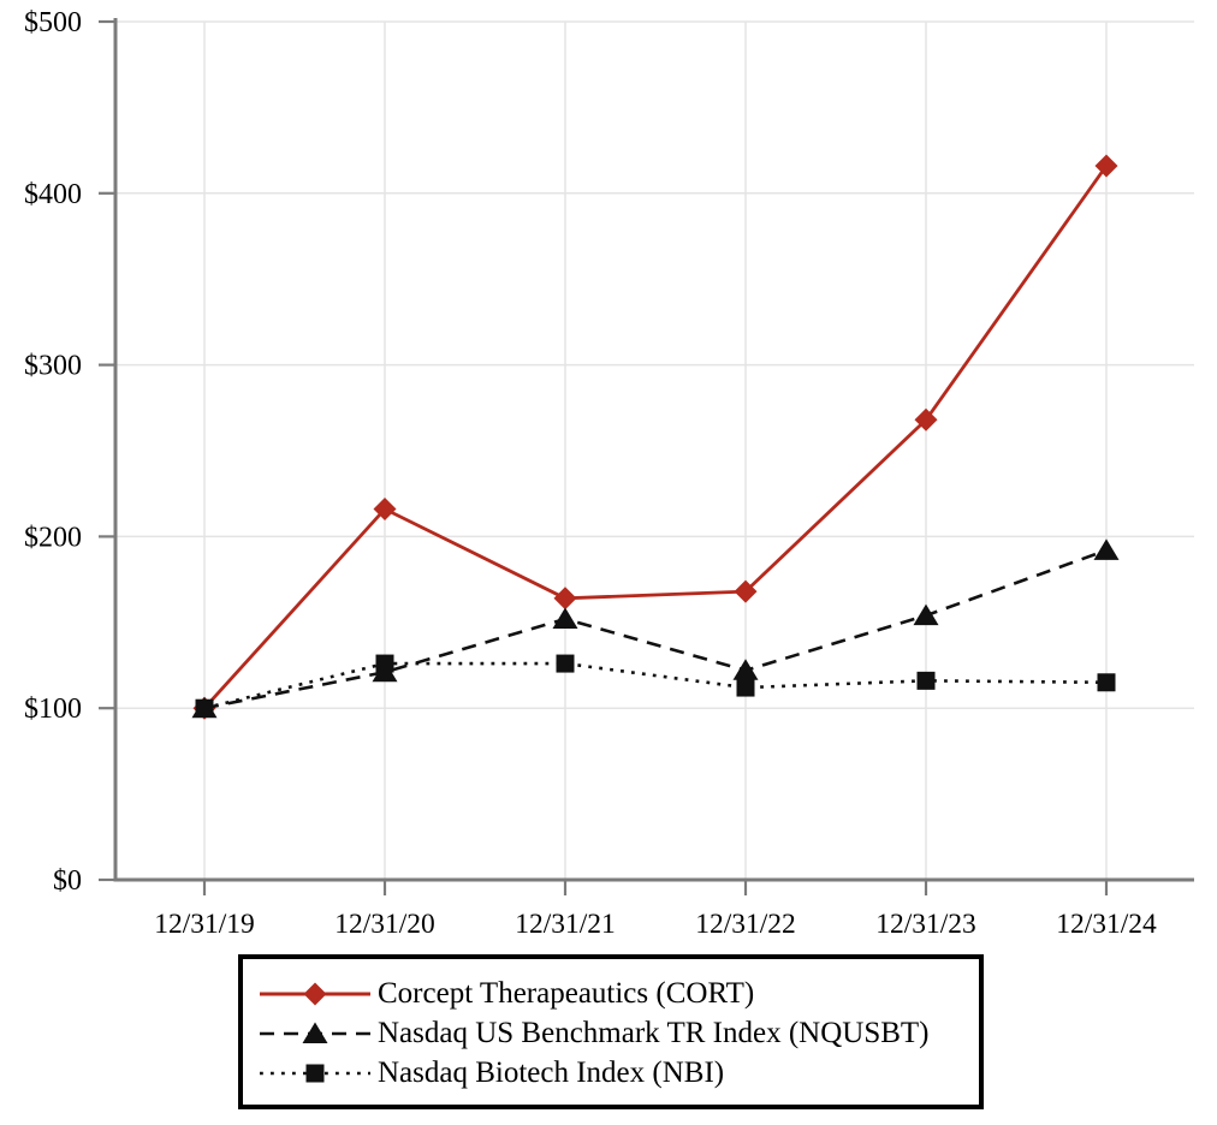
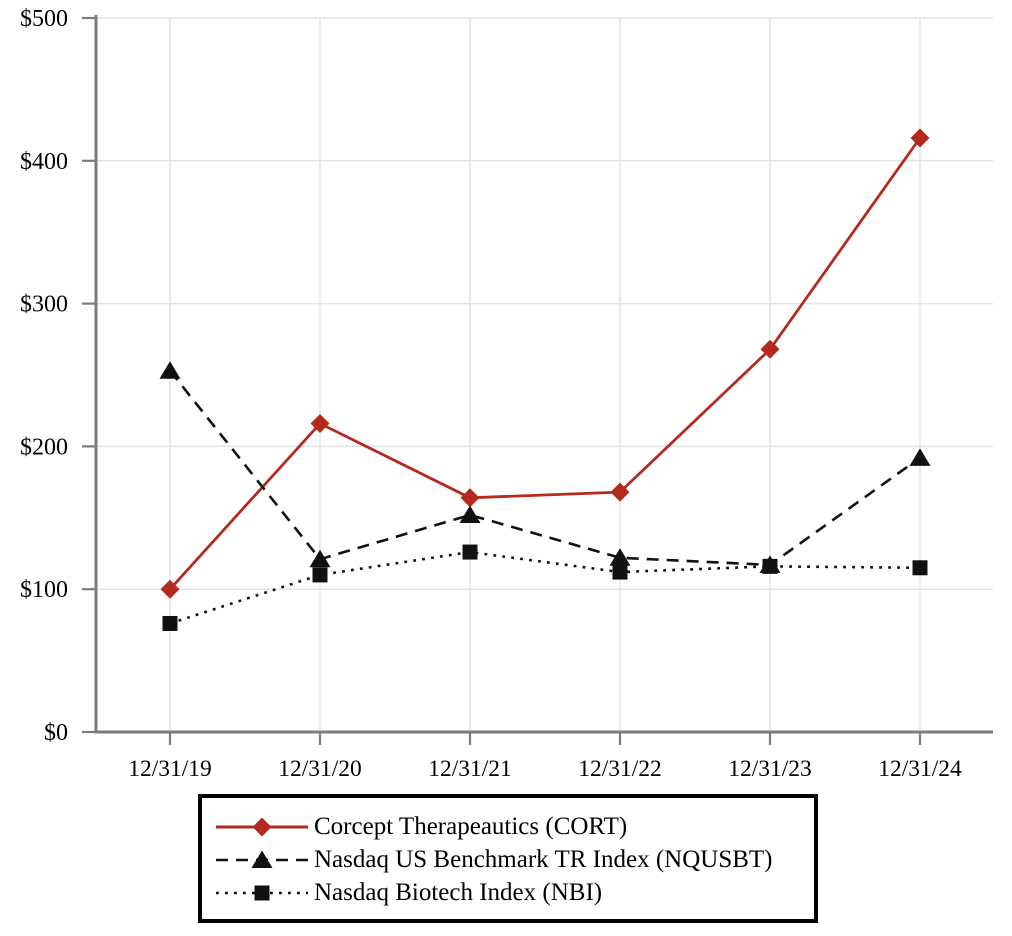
Nasdaq US Benchmark TR Index (NQUSBT)/12/31/19: $100 -> $253
Nasdaq Biotech Index (NBI)/12/31/19: $100 -> $76
Nasdaq Biotech Index (NBI)/12/31/20: $126 -> $110
Nasdaq US Benchmark TR Index (NQUSBT)/12/31/23: $154 -> $117
